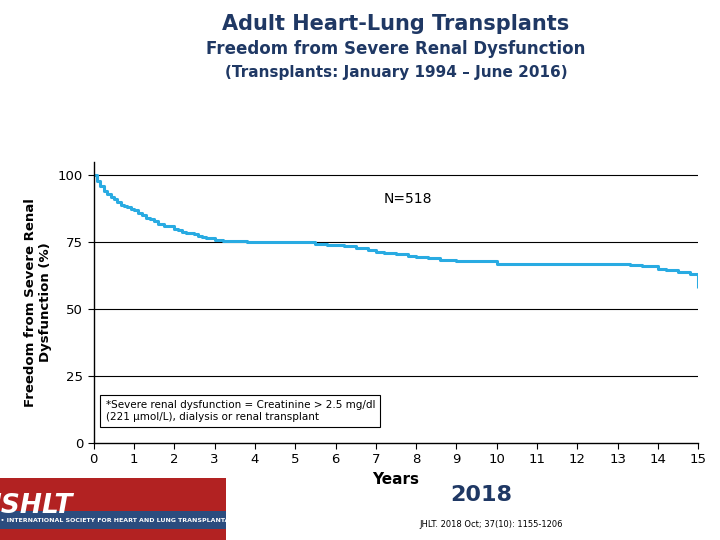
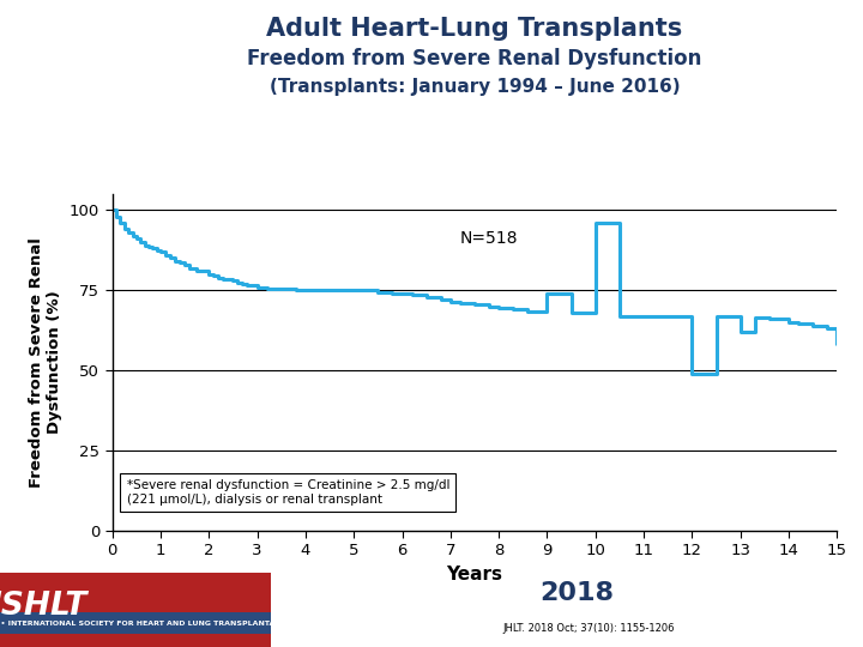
9: 68.0 -> 74.0
10: 67.0 -> 96.0
12: 67.0 -> 49.0
13: 67.0 -> 62.0
